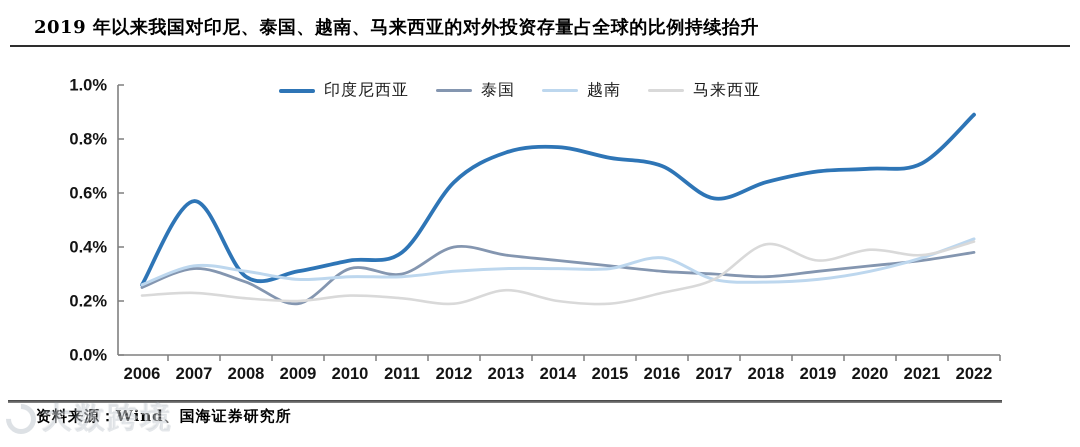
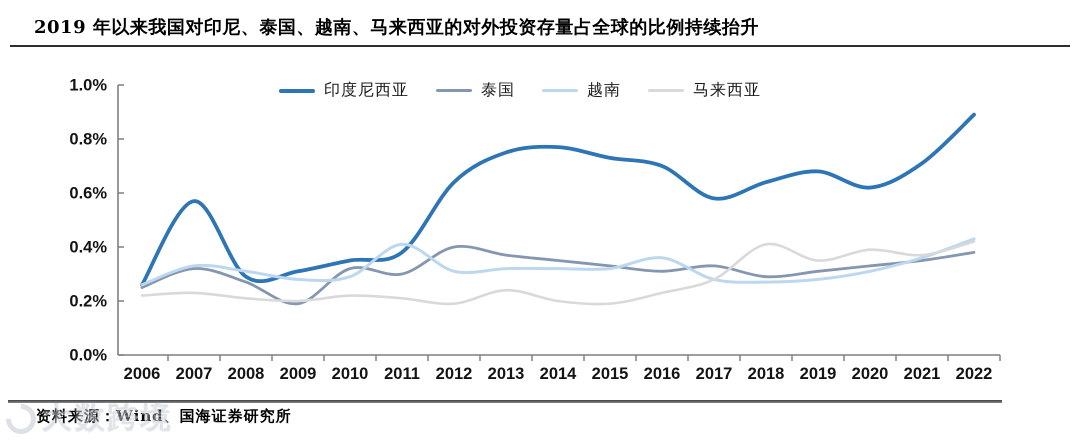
越南/2011: 0.29% -> 0.41%
泰国/2017: 0.30% -> 0.33%
印度尼西亚/2020: 0.69% -> 0.62%
